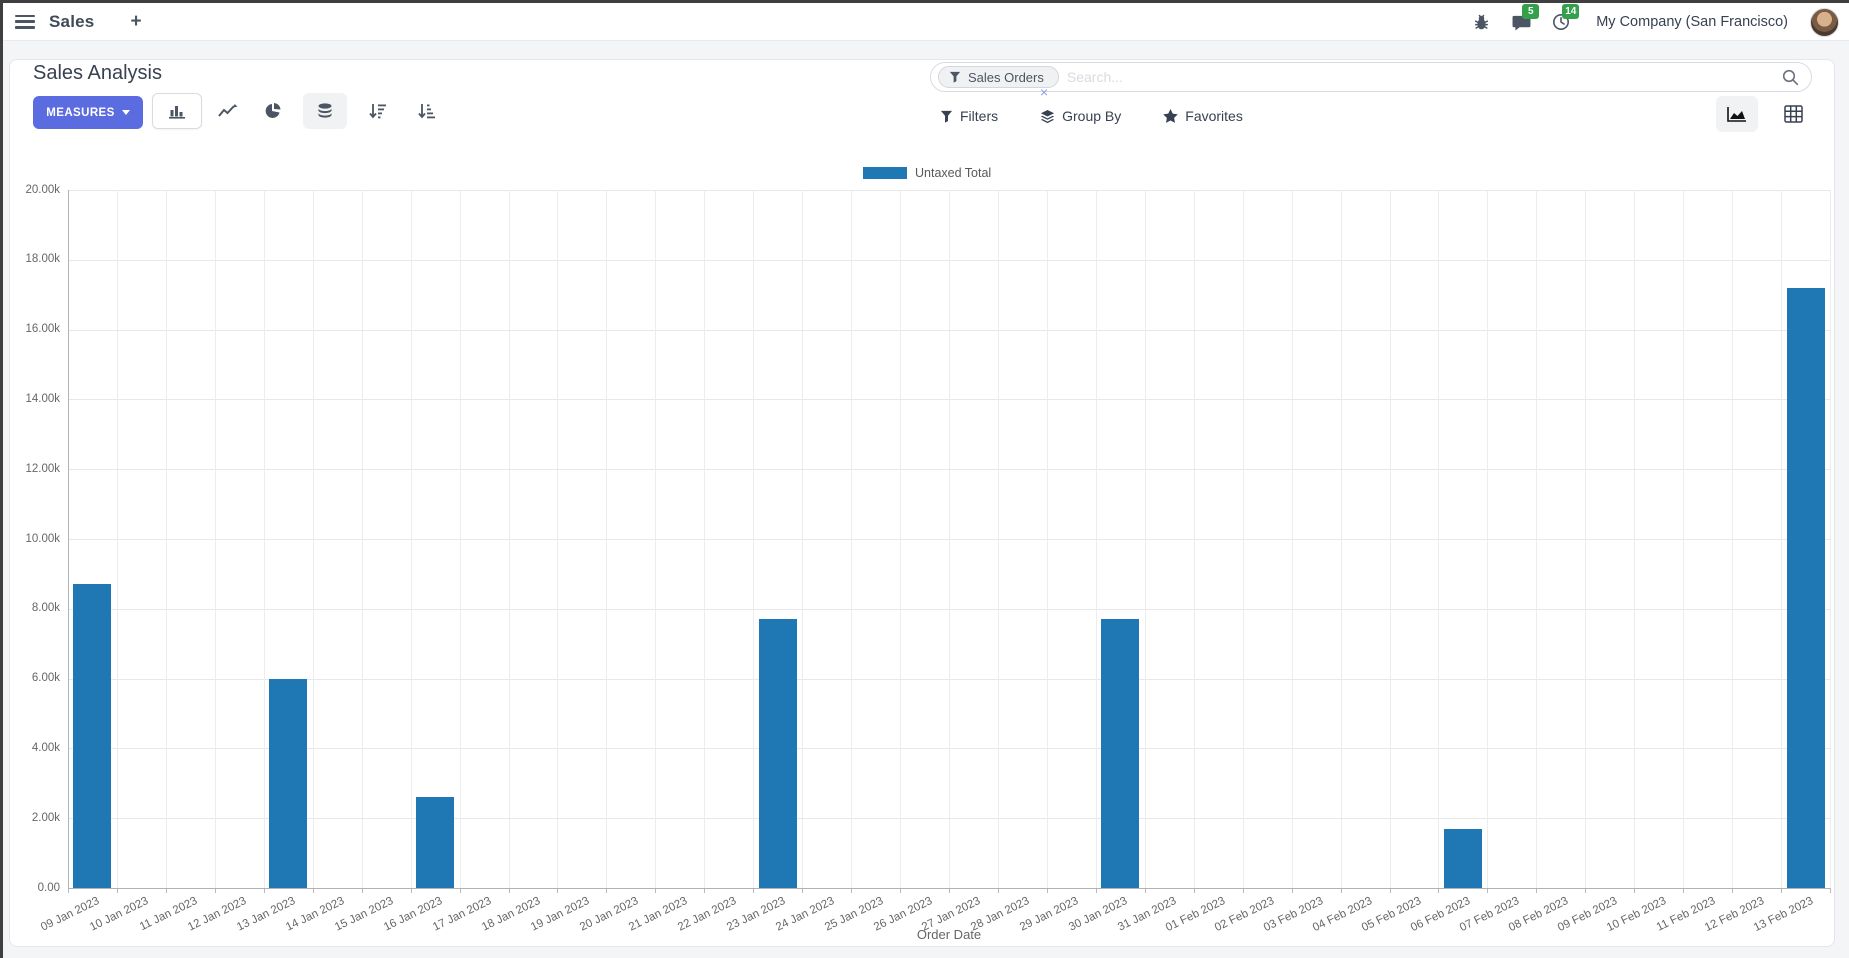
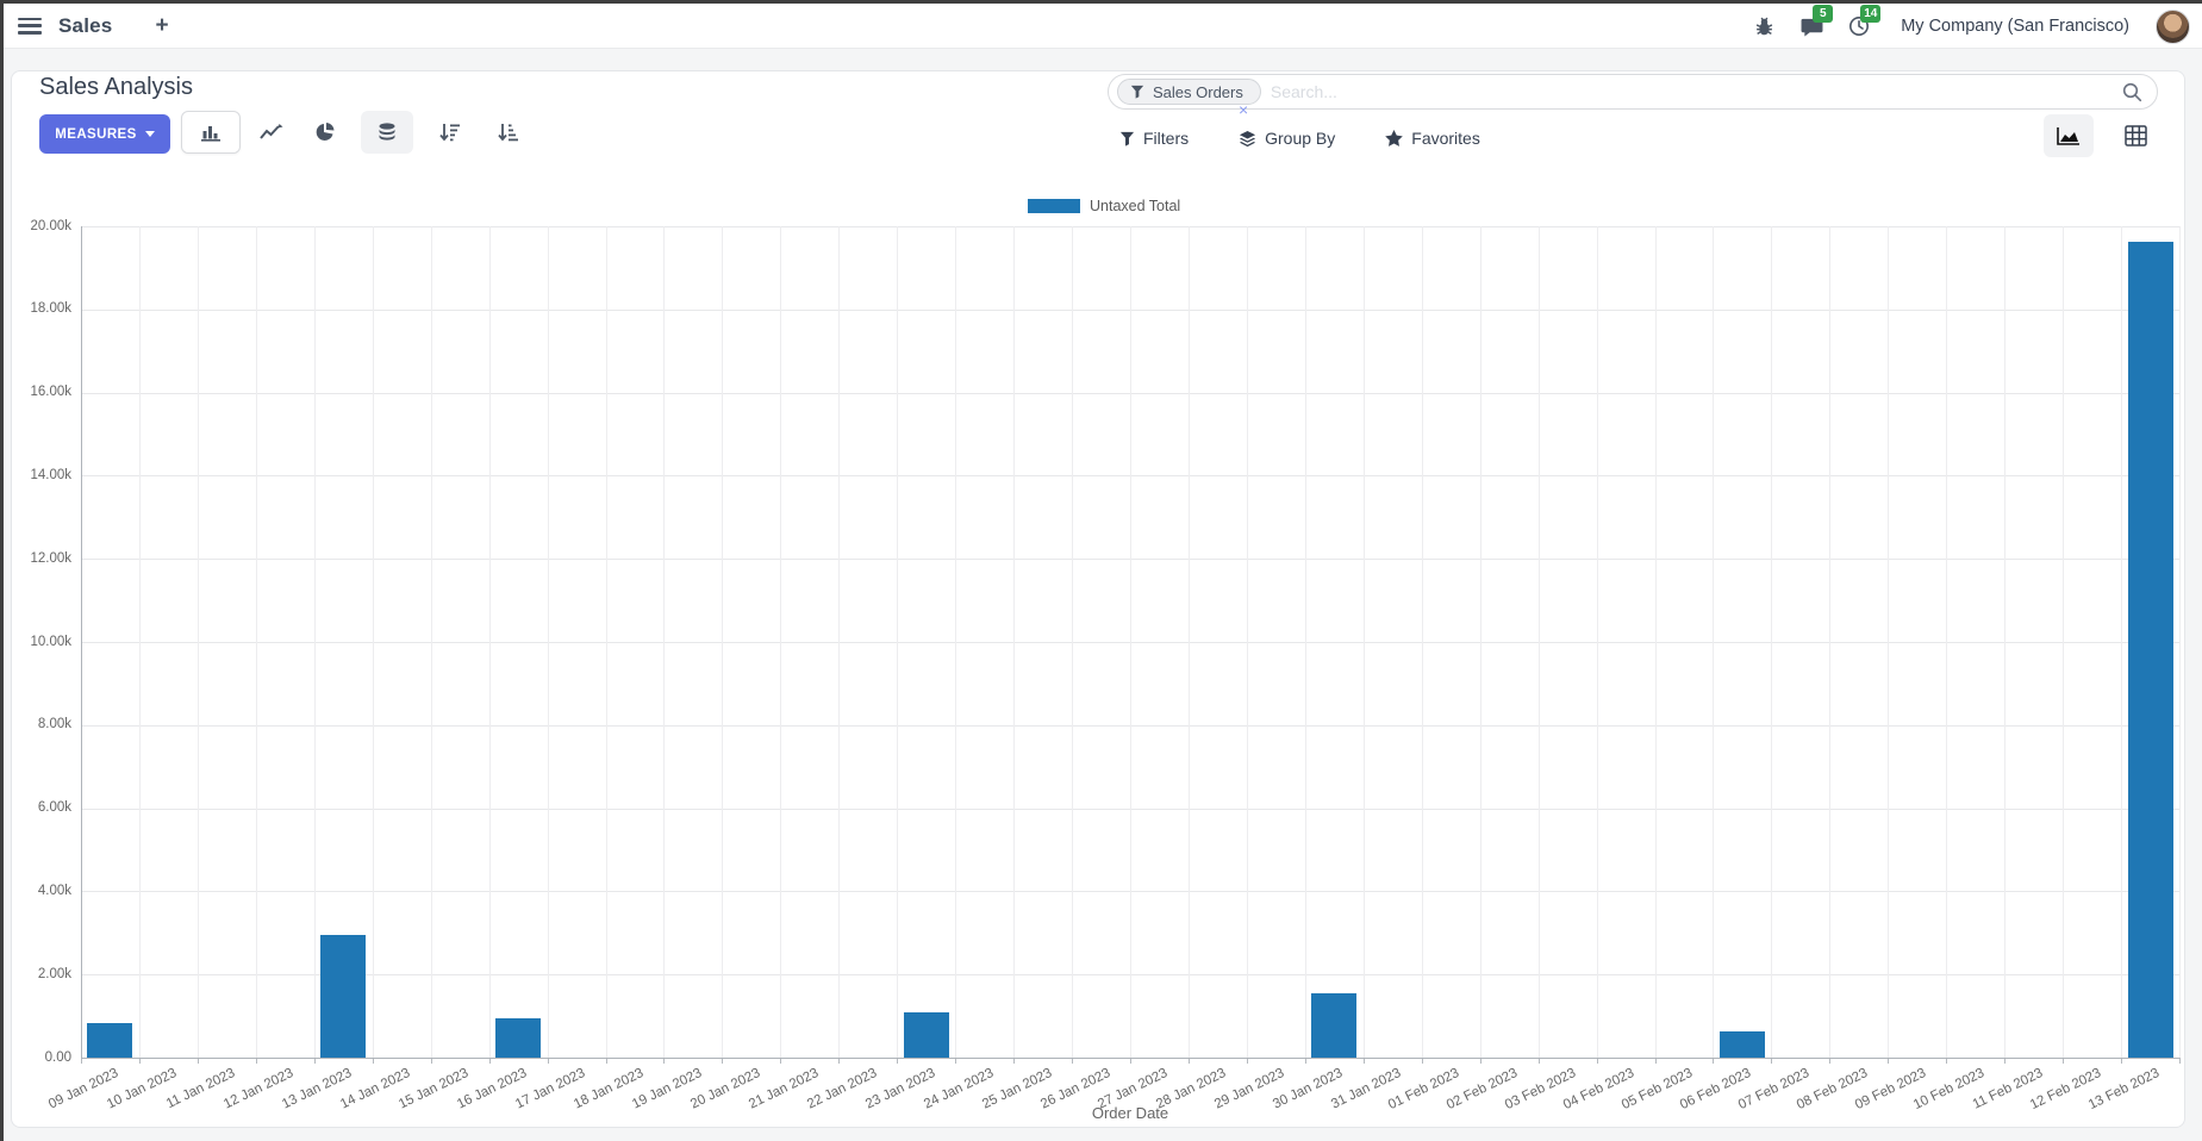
09 Jan 2023: 8.7k -> 0.8k
13 Jan 2023: 6.0k -> 3.0k
16 Jan 2023: 2.6k -> 0.9k
23 Jan 2023: 7.7k -> 1.1k
30 Jan 2023: 7.7k -> 1.6k
06 Feb 2023: 1.7k -> 0.6k
13 Feb 2023: 17.2k -> 19.6k
